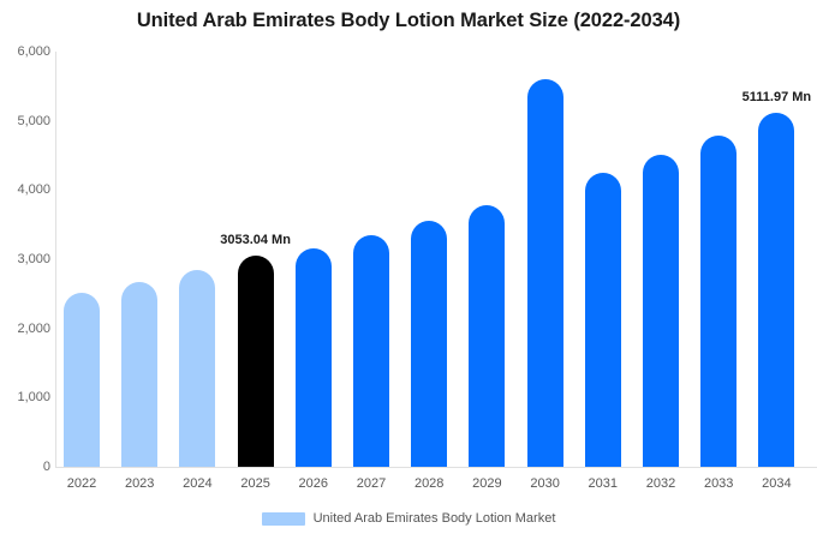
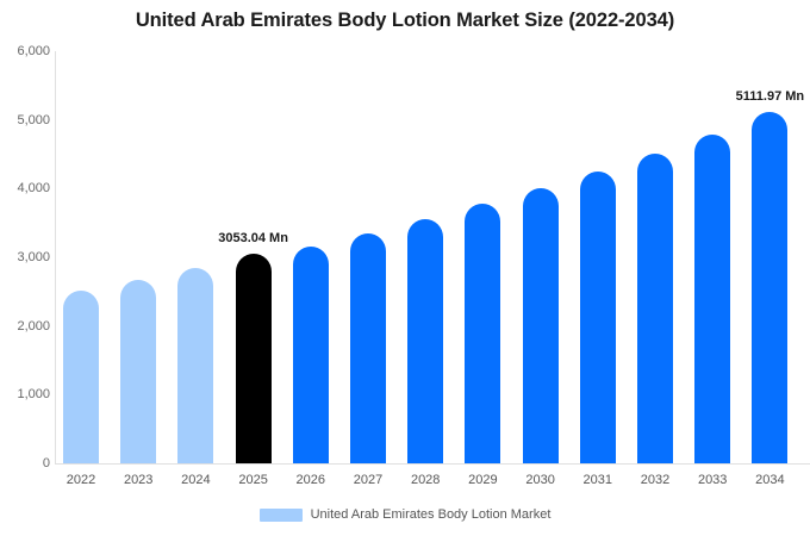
2030: 5600 -> 4000
